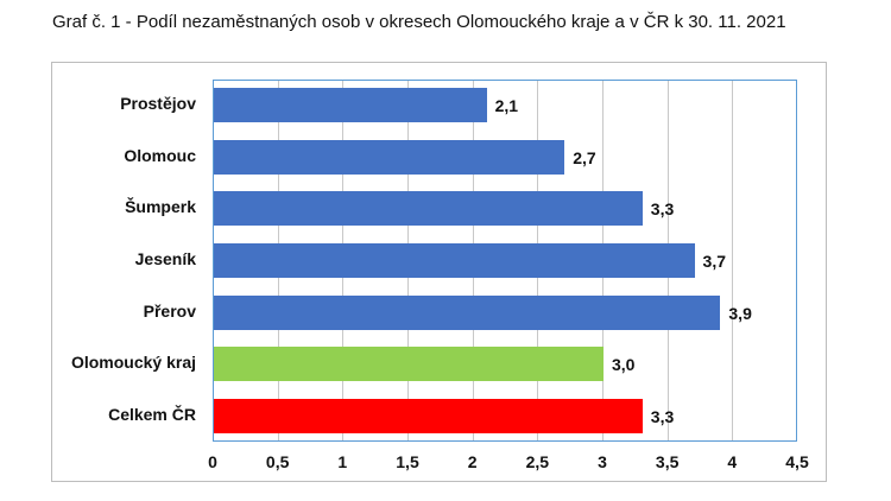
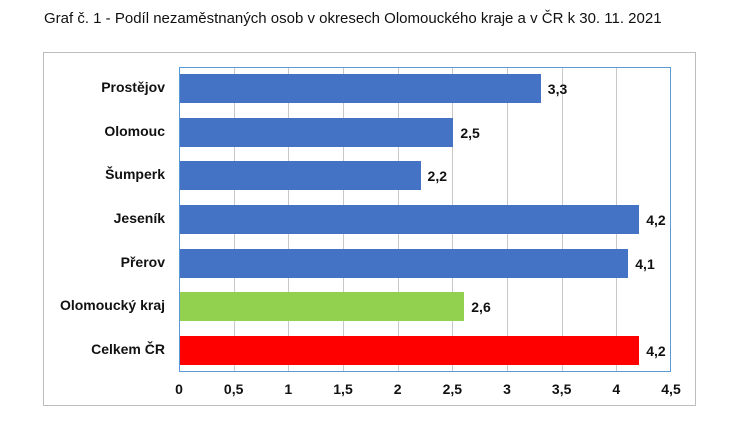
Prostějov: 2,1 -> 3,3
Olomouc: 2,7 -> 2,5
Šumperk: 3,3 -> 2,2
Jeseník: 3,7 -> 4,2
Přerov: 3,9 -> 4,1
Olomoucký kraj: 3,0 -> 2,6
Celkem ČR: 3,3 -> 4,2
